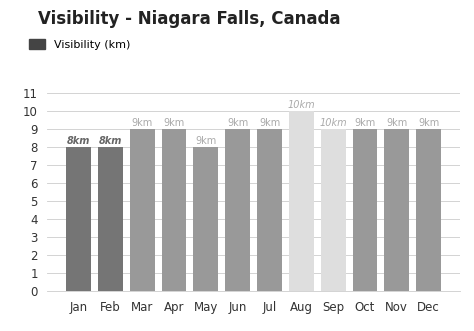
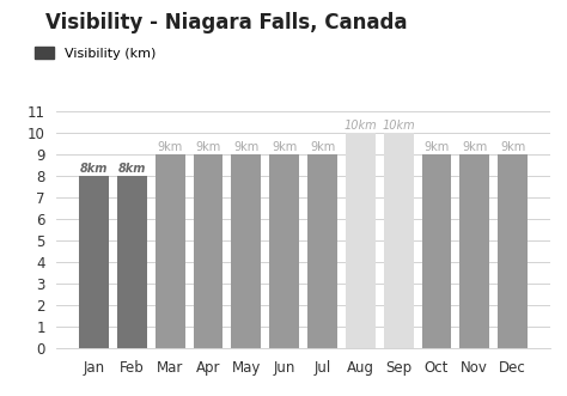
May: 8 -> 9
Sep: 9 -> 10
